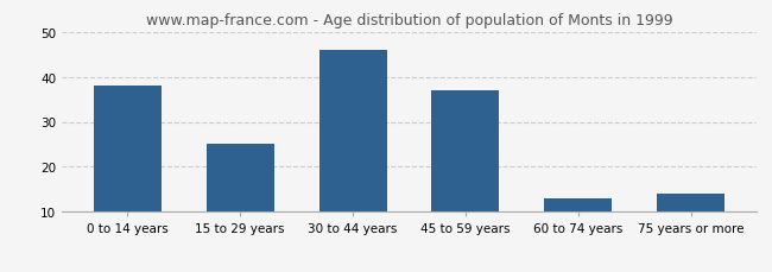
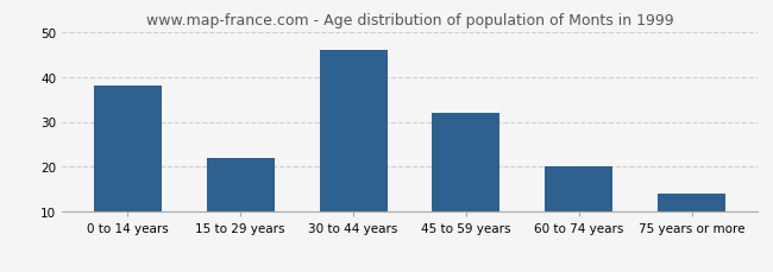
15 to 29 years: 25 -> 22
45 to 59 years: 37 -> 32
60 to 74 years: 13 -> 20
